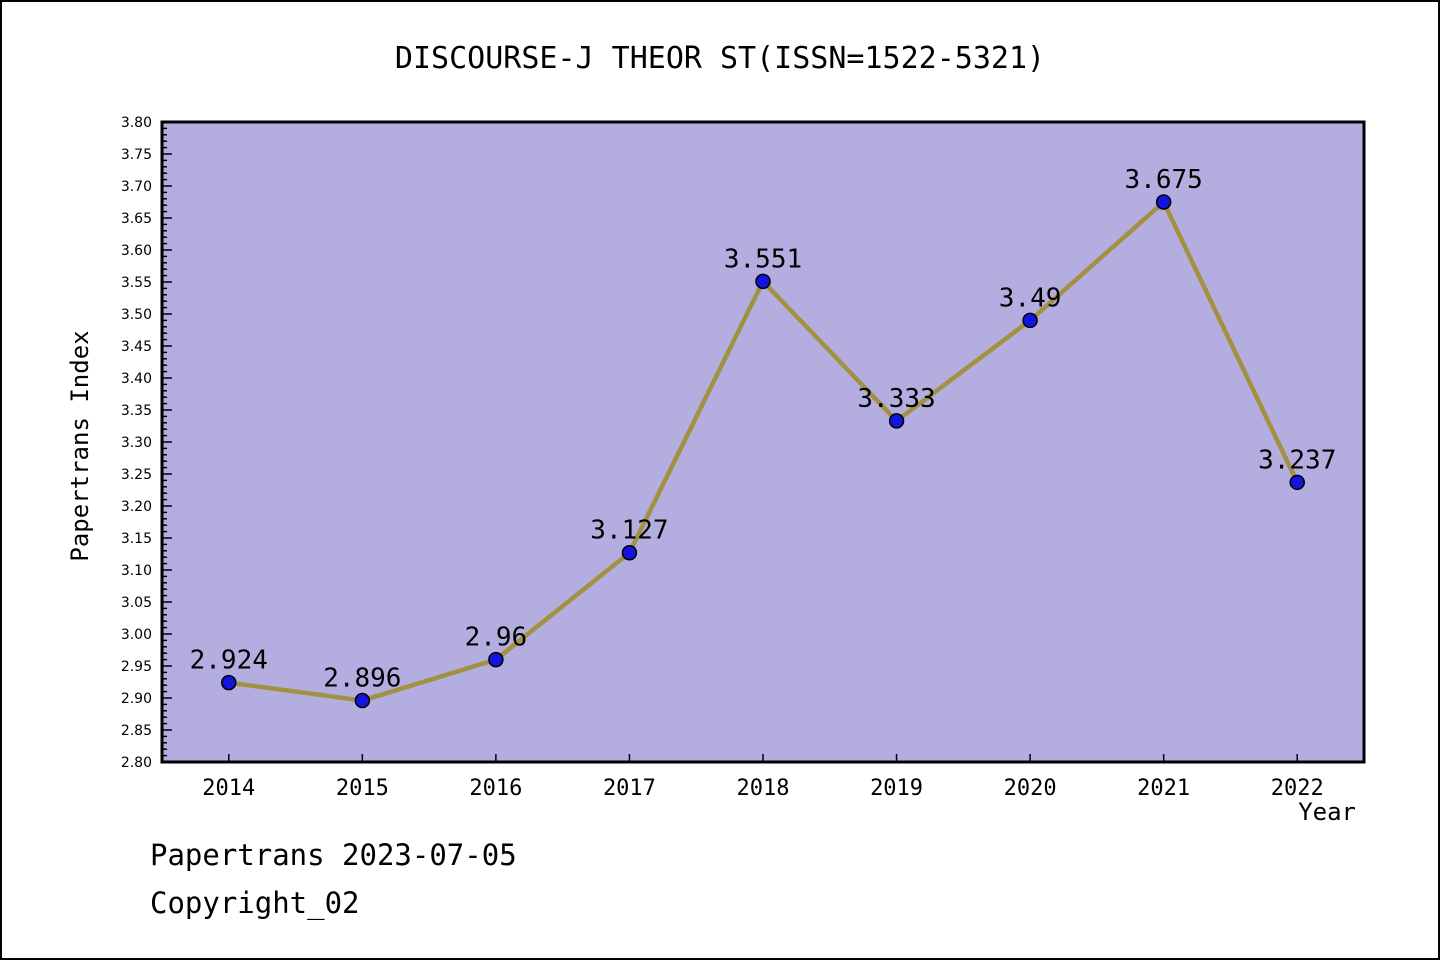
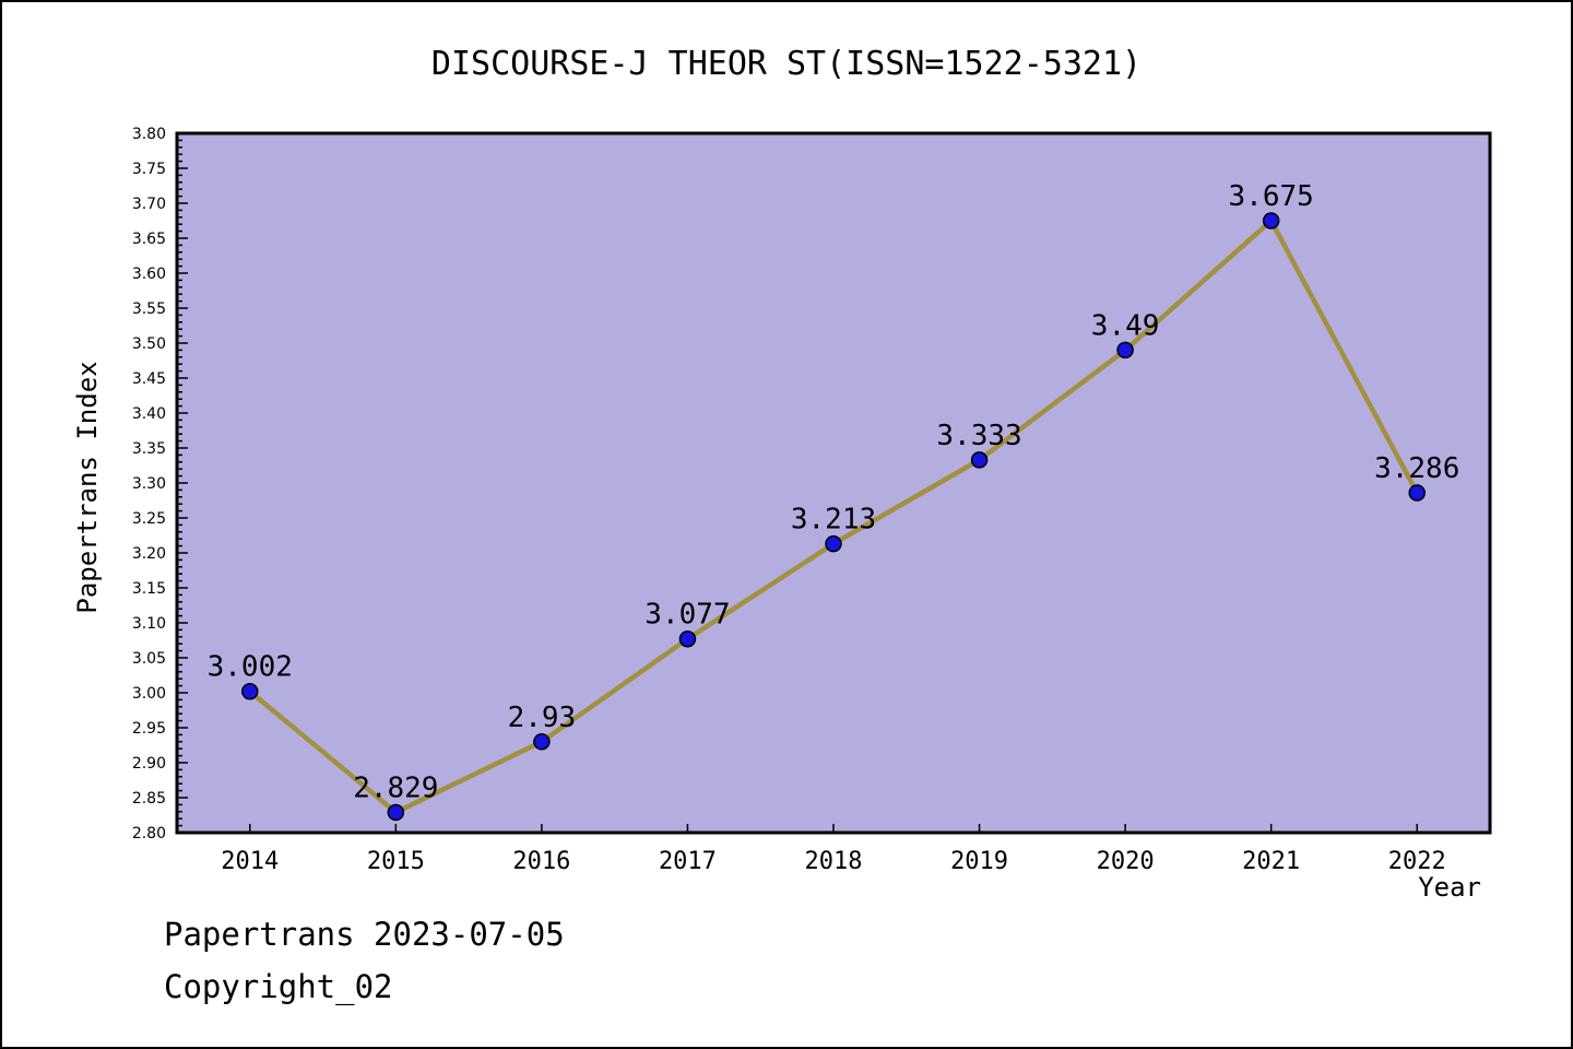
2014: 2.924 -> 3.002
2015: 2.896 -> 2.829
2016: 2.96 -> 2.93
2017: 3.127 -> 3.077
2018: 3.551 -> 3.213
2022: 3.237 -> 3.286
